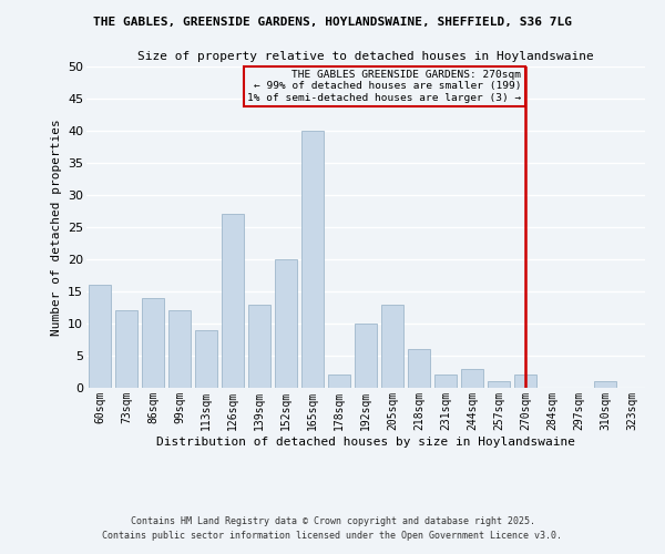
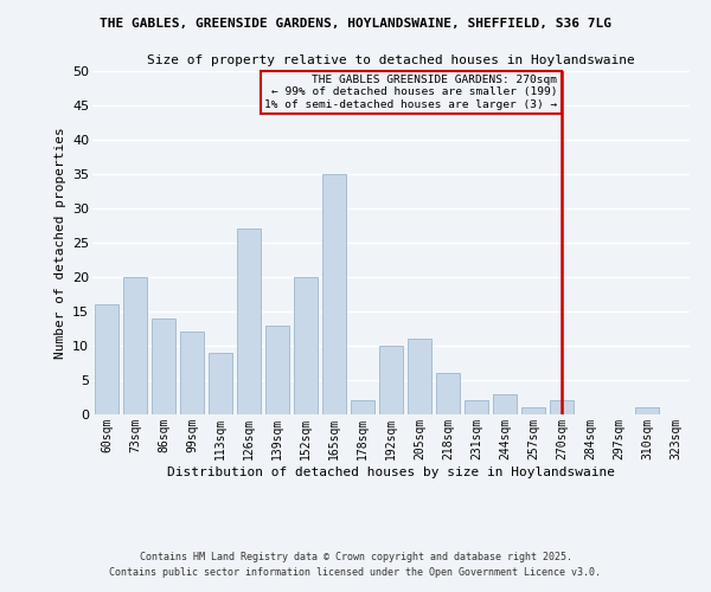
73sqm: 12 -> 20
165sqm: 40 -> 35
205sqm: 13 -> 11
